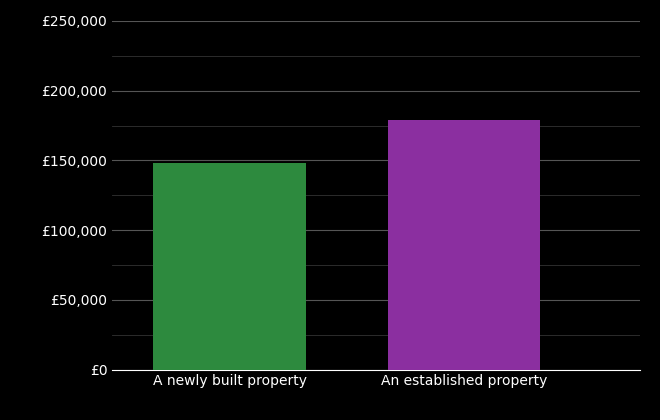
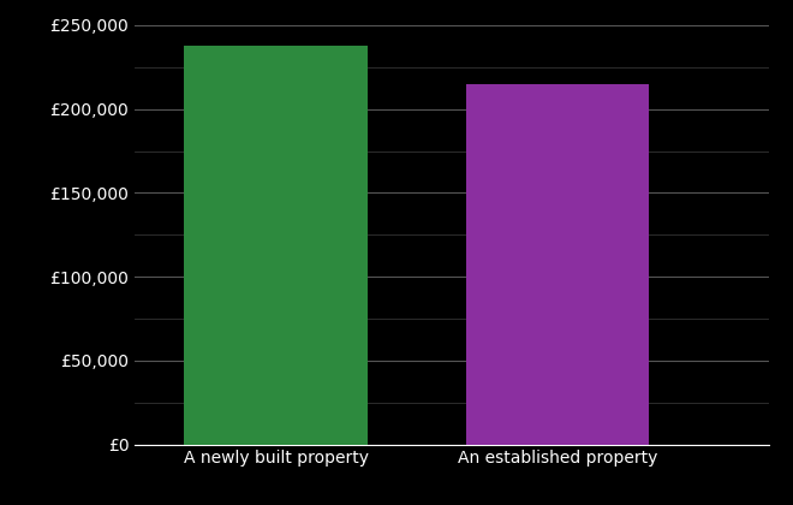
A newly built property: £148,000 -> £238,000
An established property: £179,000 -> £215,000
